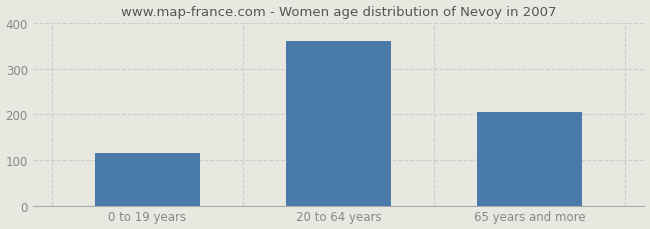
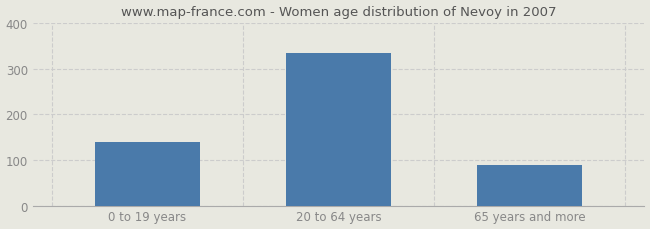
0 to 19 years: 115 -> 140
20 to 64 years: 360 -> 335
65 years and more: 205 -> 88
